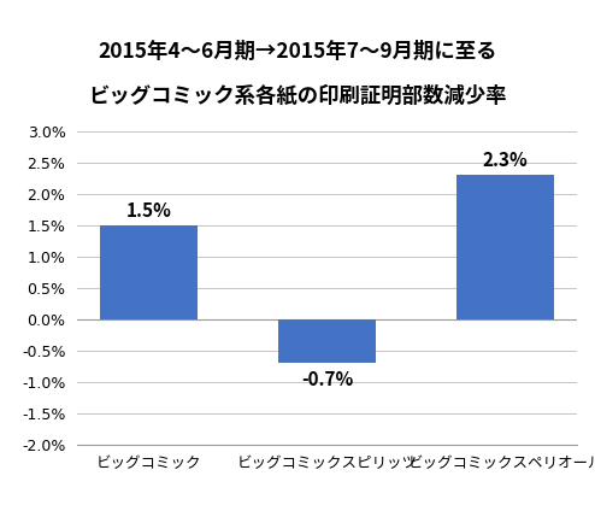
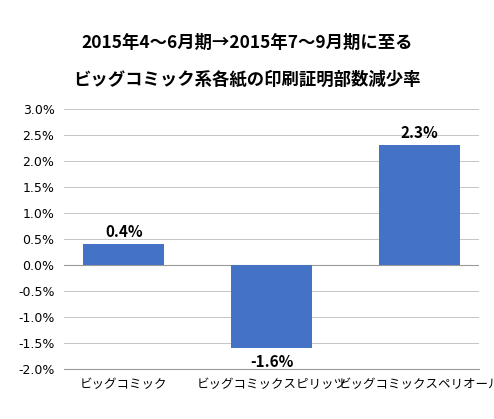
ビッグコミック: 1.5% -> 0.4%
ビッグコミックスピリッツ: -0.7% -> -1.6%
